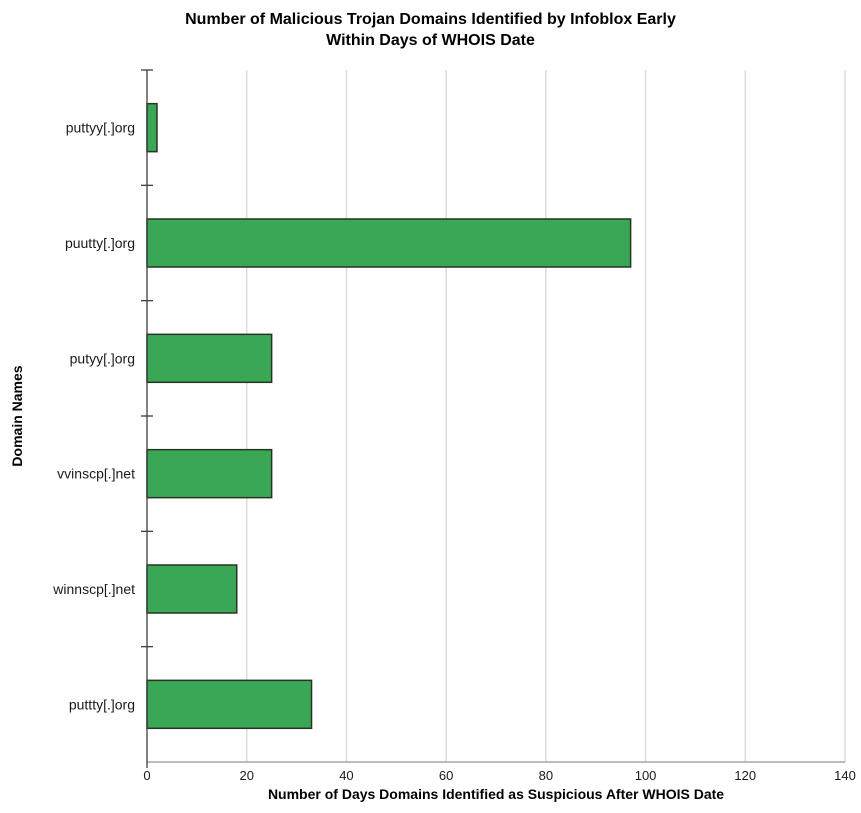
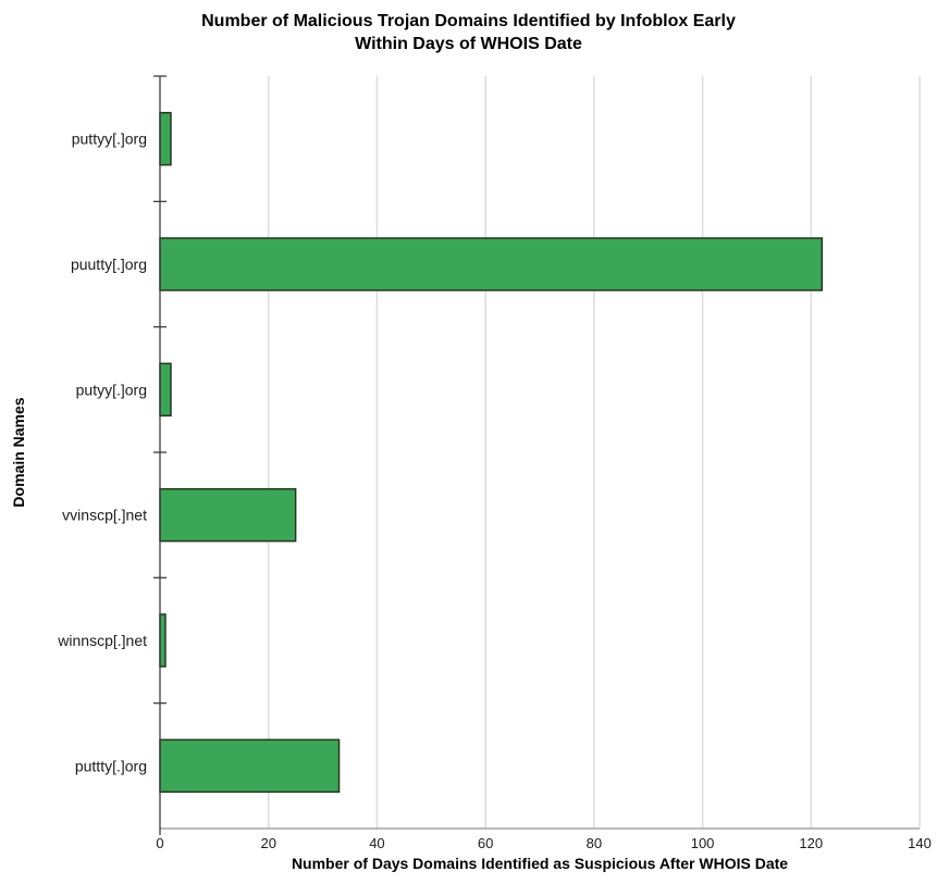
puutty[.]org: 97 -> 122
putyy[.]org: 25 -> 2
winnscp[.]net: 18 -> 1
